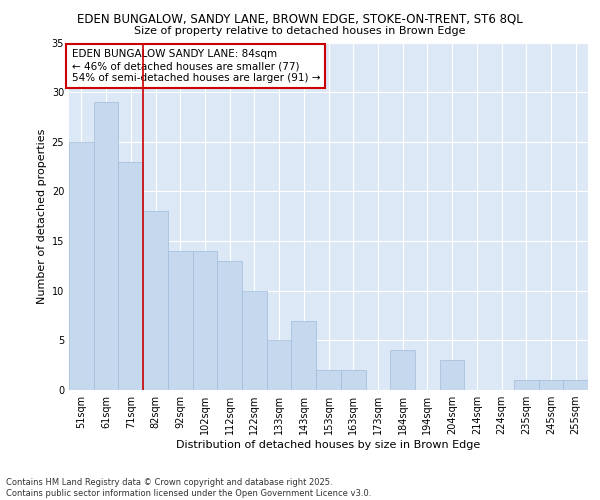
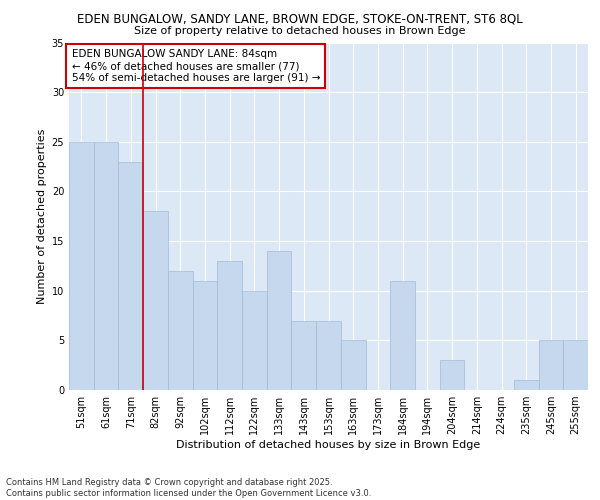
61sqm: 29 -> 25
92sqm: 14 -> 12
102sqm: 14 -> 11
133sqm: 5 -> 14
153sqm: 2 -> 7
163sqm: 2 -> 5
184sqm: 4 -> 11
245sqm: 1 -> 5
255sqm: 1 -> 5
